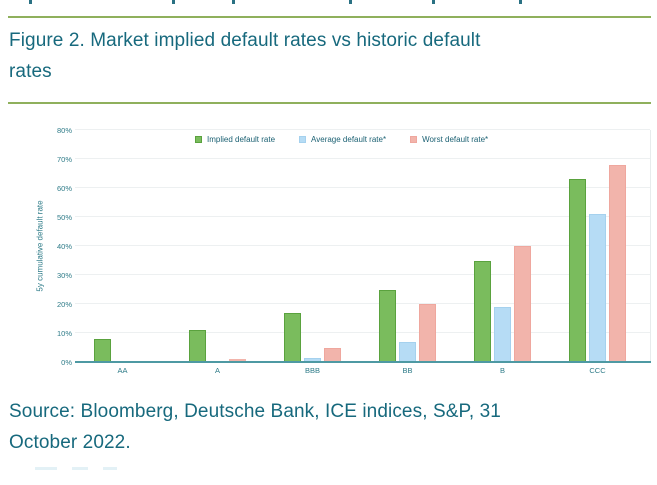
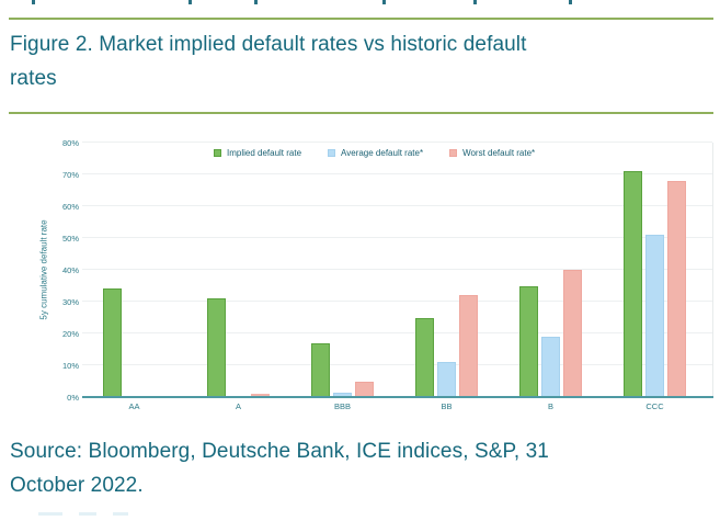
Implied default rate/AA: 8% -> 34%
Implied default rate/A: 11% -> 31%
Average default rate*/BB: 7% -> 11%
Worst default rate*/BB: 20% -> 32%
Implied default rate/CCC: 63% -> 71%
